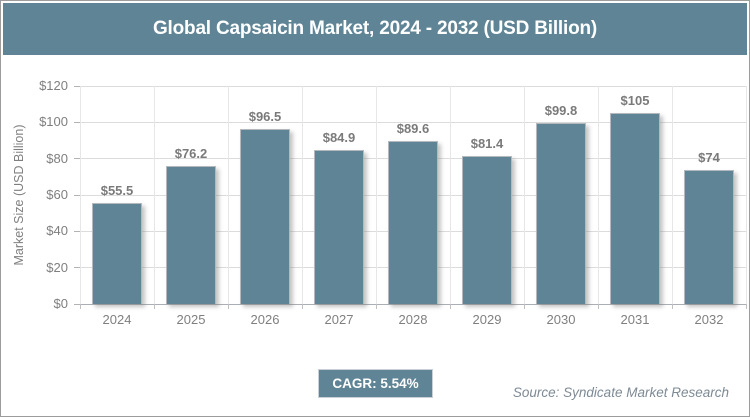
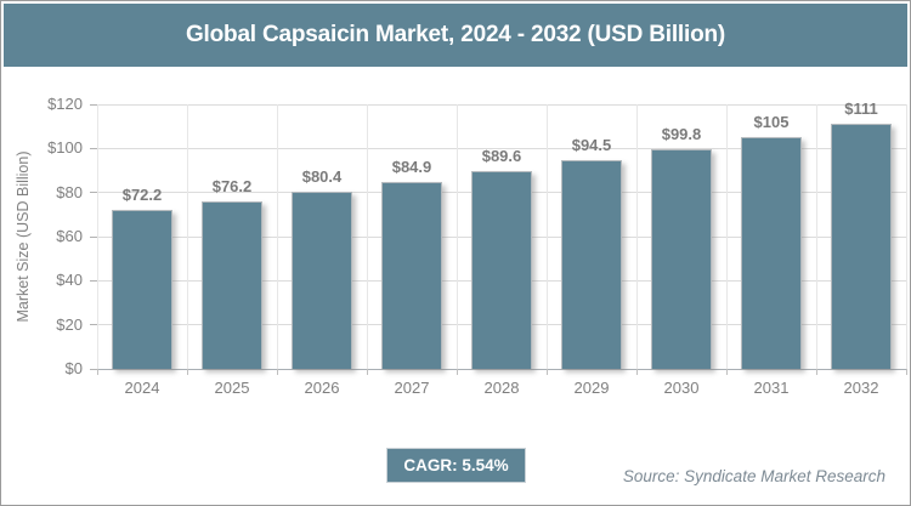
2024: $55.5 -> $72.2
2026: $96.5 -> $80.4
2029: $81.4 -> $94.5
2032: $74 -> $111
